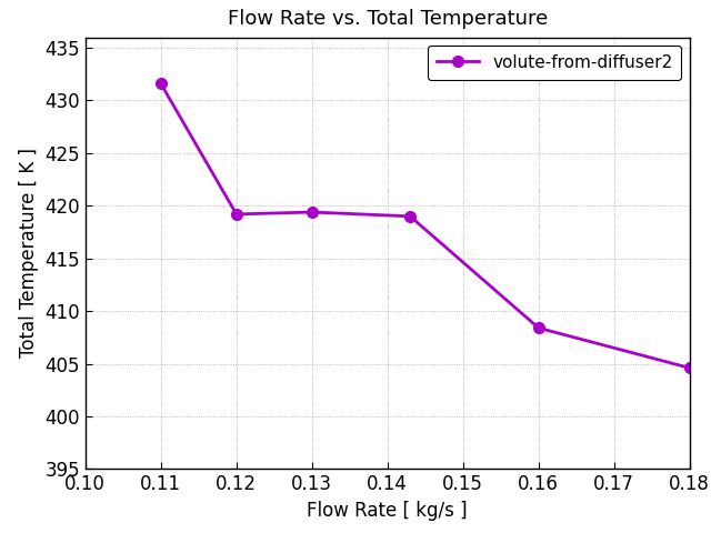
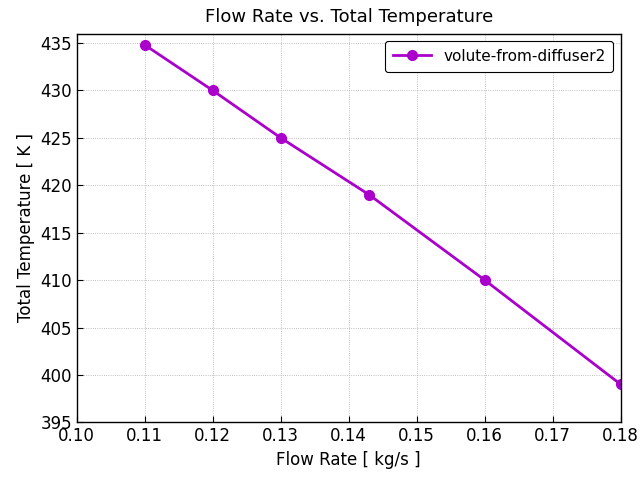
0.11: 431.6 -> 434.8
0.12: 419.2 -> 430.0
0.13: 419.4 -> 425.0
0.16: 408.4 -> 410.0
0.18: 404.6 -> 399.0
